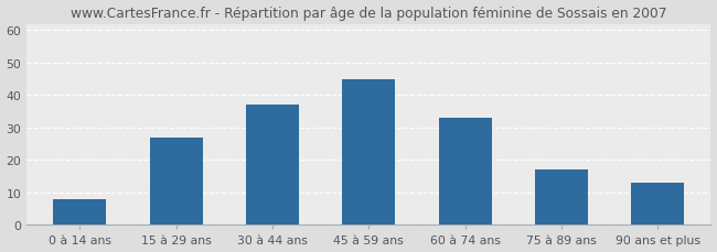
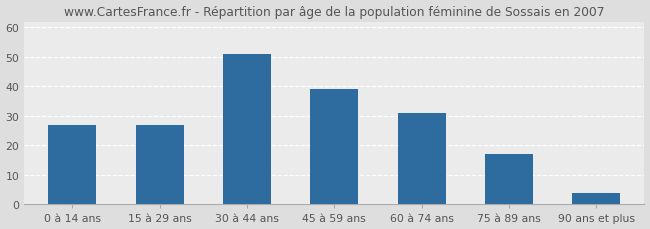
0 à 14 ans: 8 -> 27
30 à 44 ans: 37 -> 51
45 à 59 ans: 45 -> 39
60 à 74 ans: 33 -> 31
90 ans et plus: 13 -> 4
